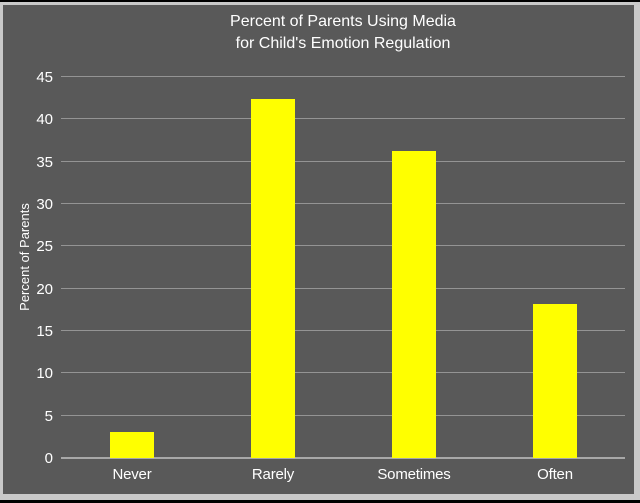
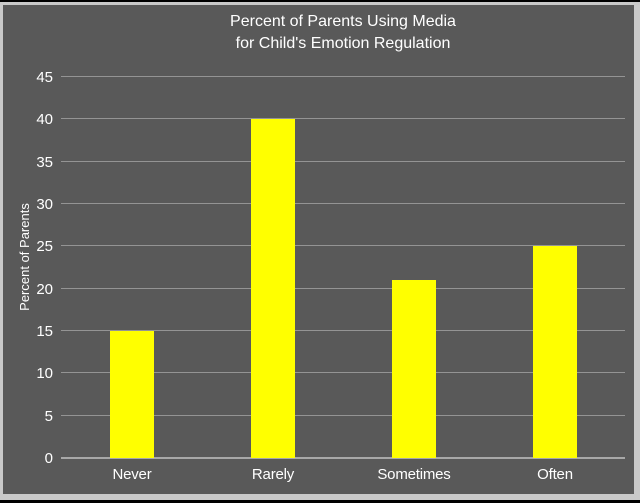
Never: 3 -> 15
Rarely: 42 -> 40
Sometimes: 36 -> 21
Often: 18 -> 25
